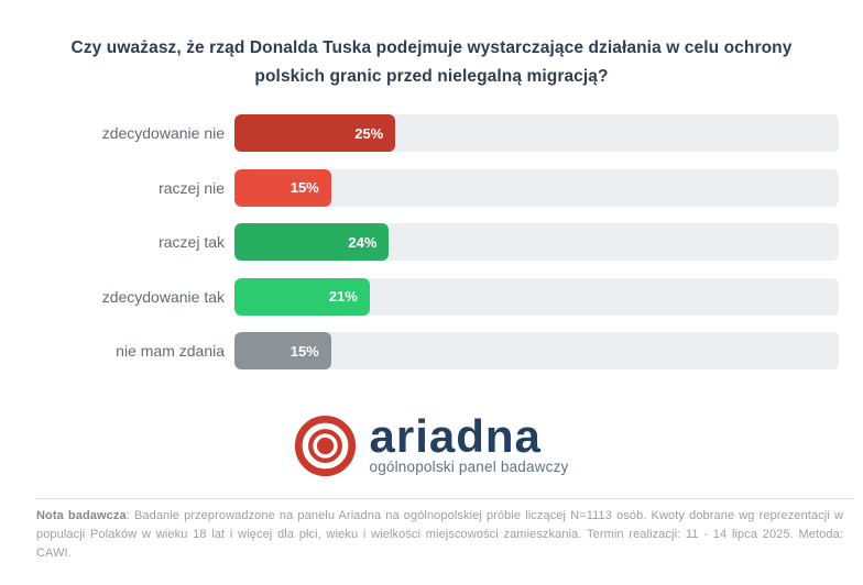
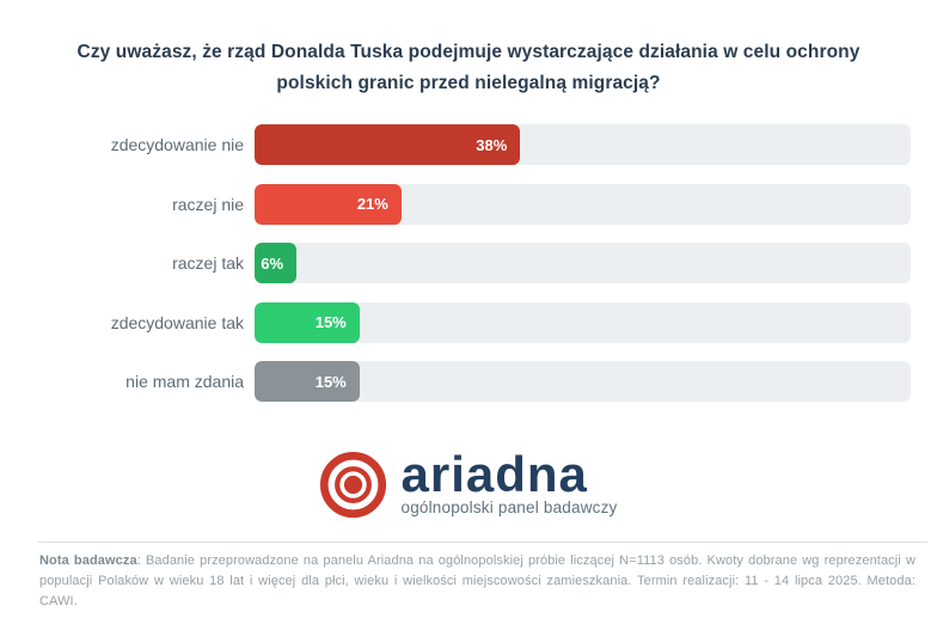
zdecydowanie nie: 25% -> 38%
raczej nie: 15% -> 21%
raczej tak: 24% -> 6%
zdecydowanie tak: 21% -> 15%
